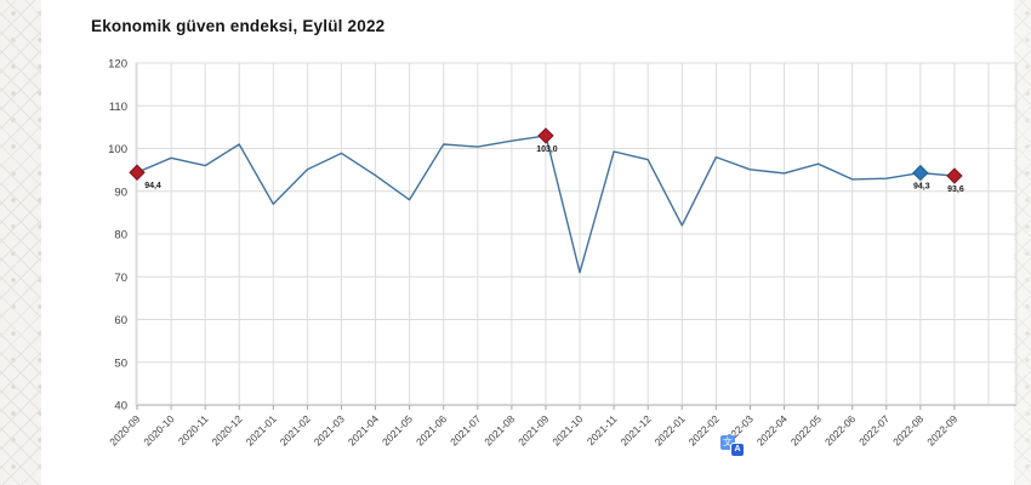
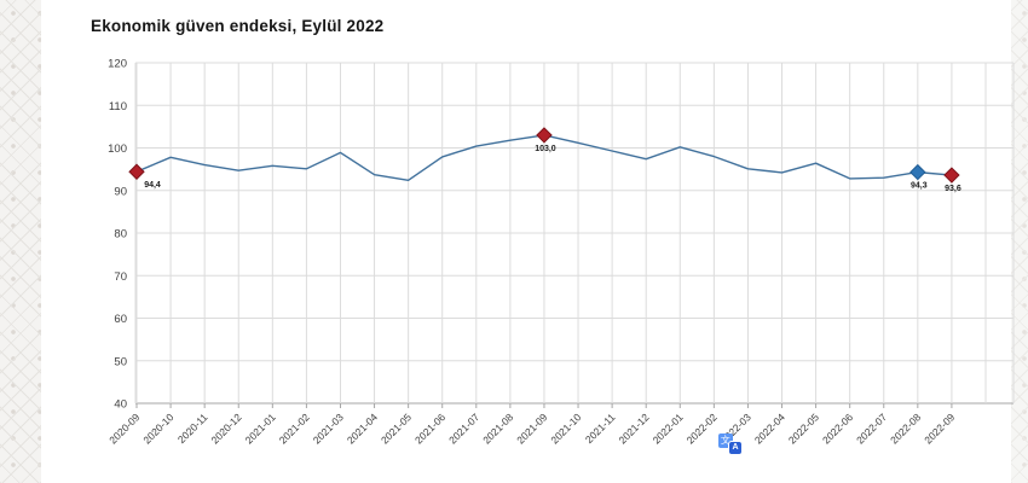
2020-12: 101 -> 95
2021-01: 87 -> 96
2021-05: 88 -> 92
2021-06: 101 -> 98
2021-10: 71 -> 101
2022-01: 82 -> 100
